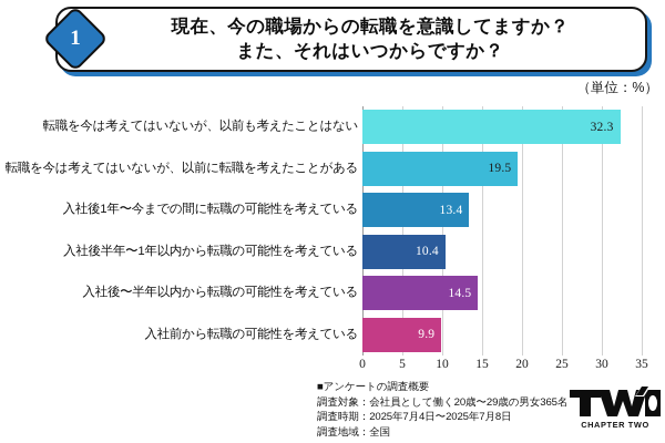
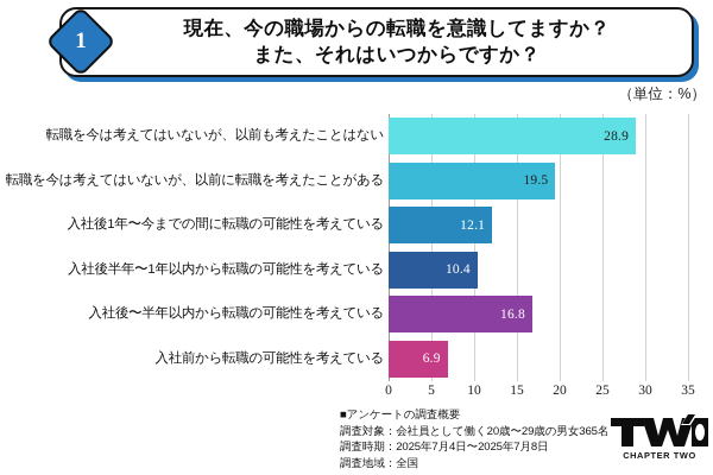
転職を今は考えてはいないが、以前も考えたことはない: 32.3 -> 28.9
入社後1年〜今までの間に転職の可能性を考えている: 13.4 -> 12.1
入社後〜半年以内から転職の可能性を考えている: 14.5 -> 16.8
入社前から転職の可能性を考えている: 9.9 -> 6.9
